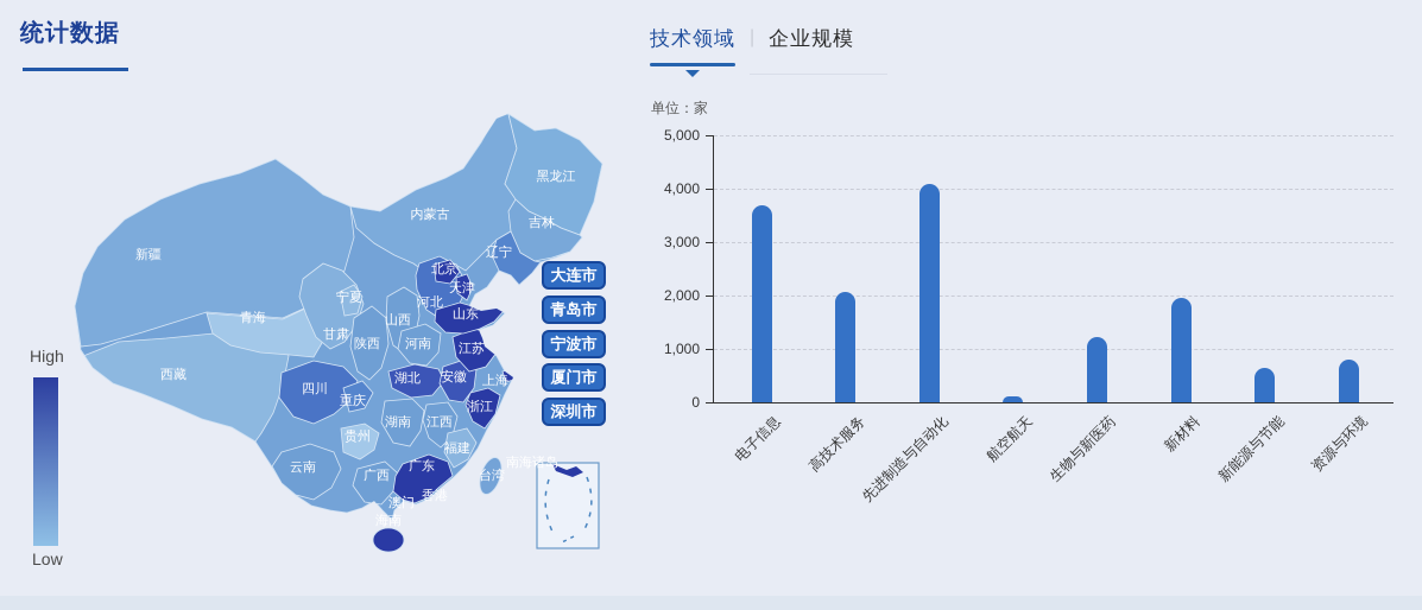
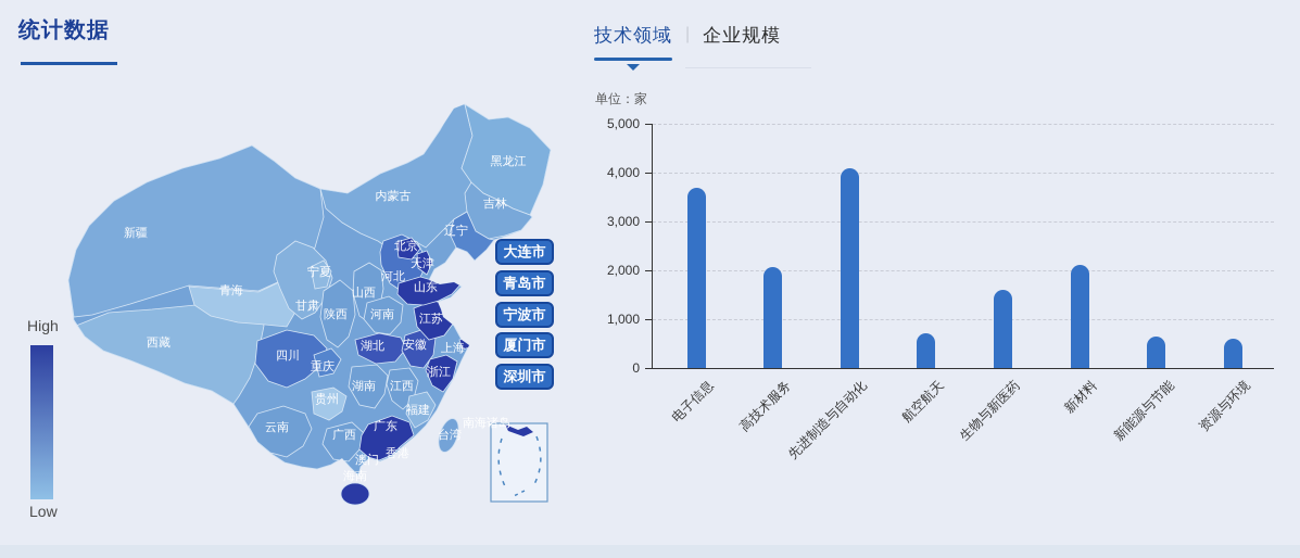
航空航天: 100 -> 700
生物与新医药: 1200 -> 1600
新材料: 2000 -> 2100
资源与环境: 800 -> 600
